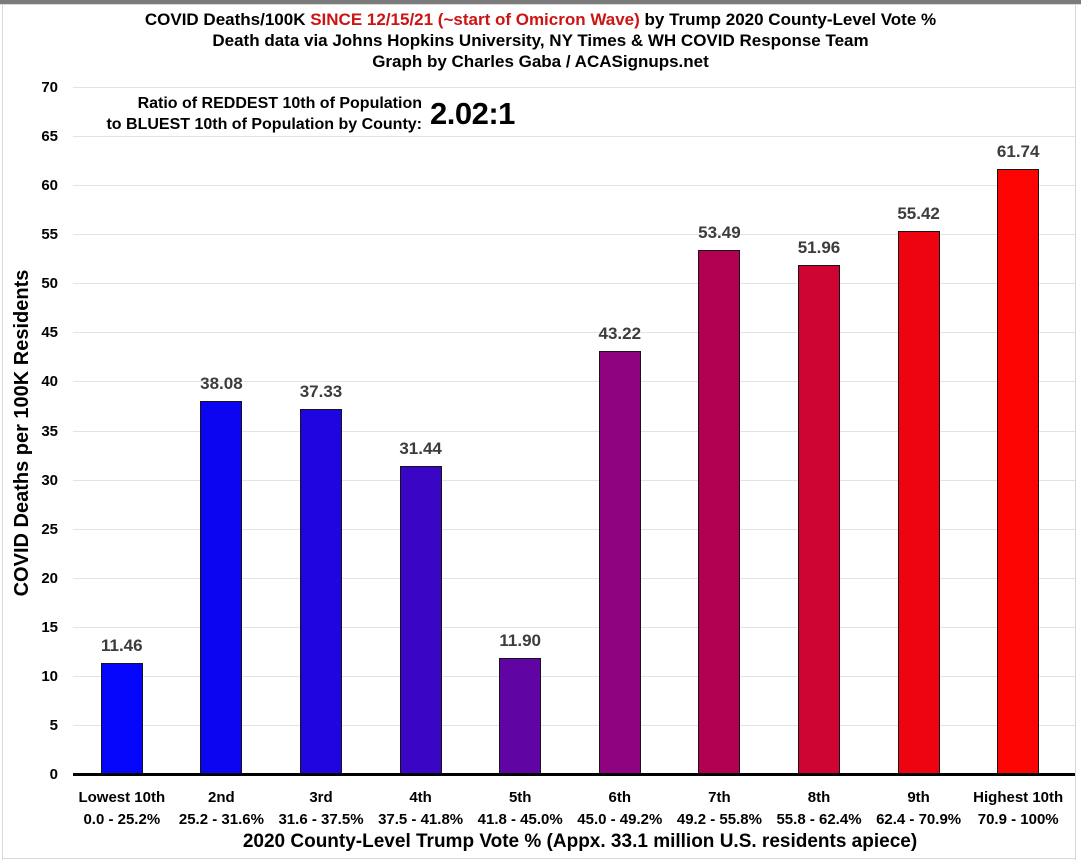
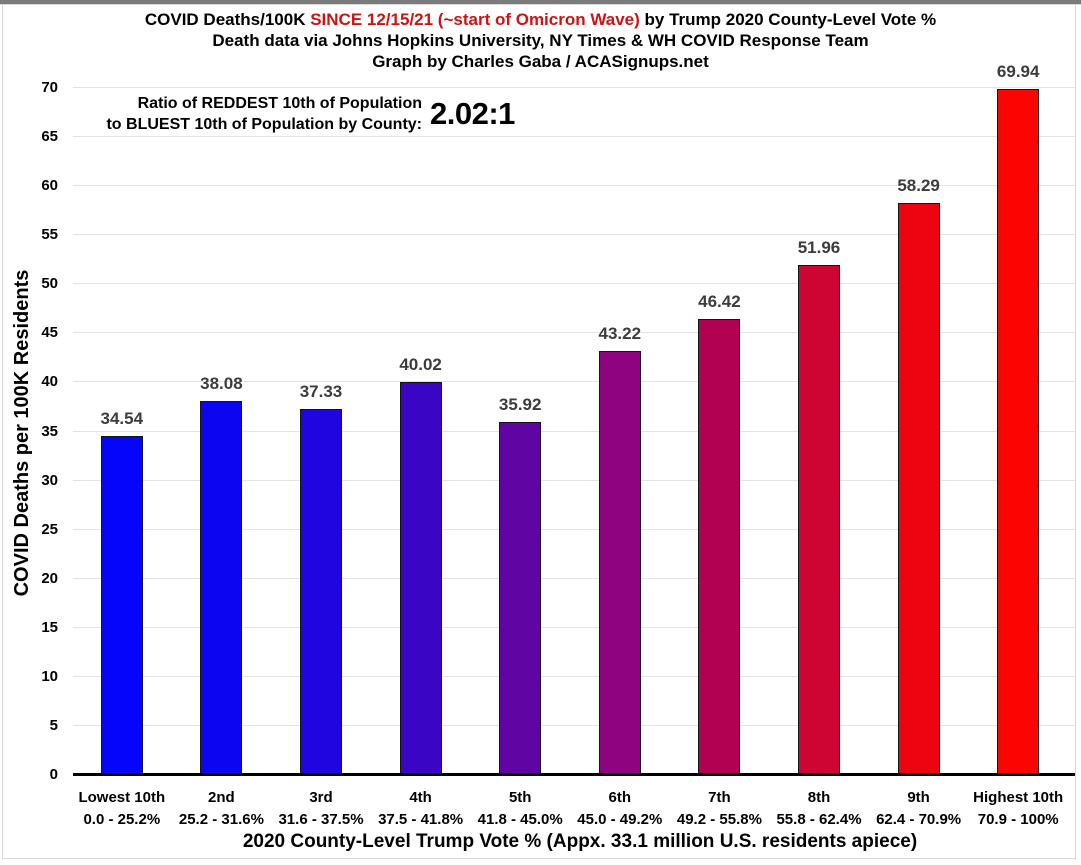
Lowest 10th: 11.46 -> 34.54
4th: 31.44 -> 40.02
5th: 11.90 -> 35.92
7th: 53.49 -> 46.42
9th: 55.42 -> 58.29
Highest 10th: 61.74 -> 69.94
